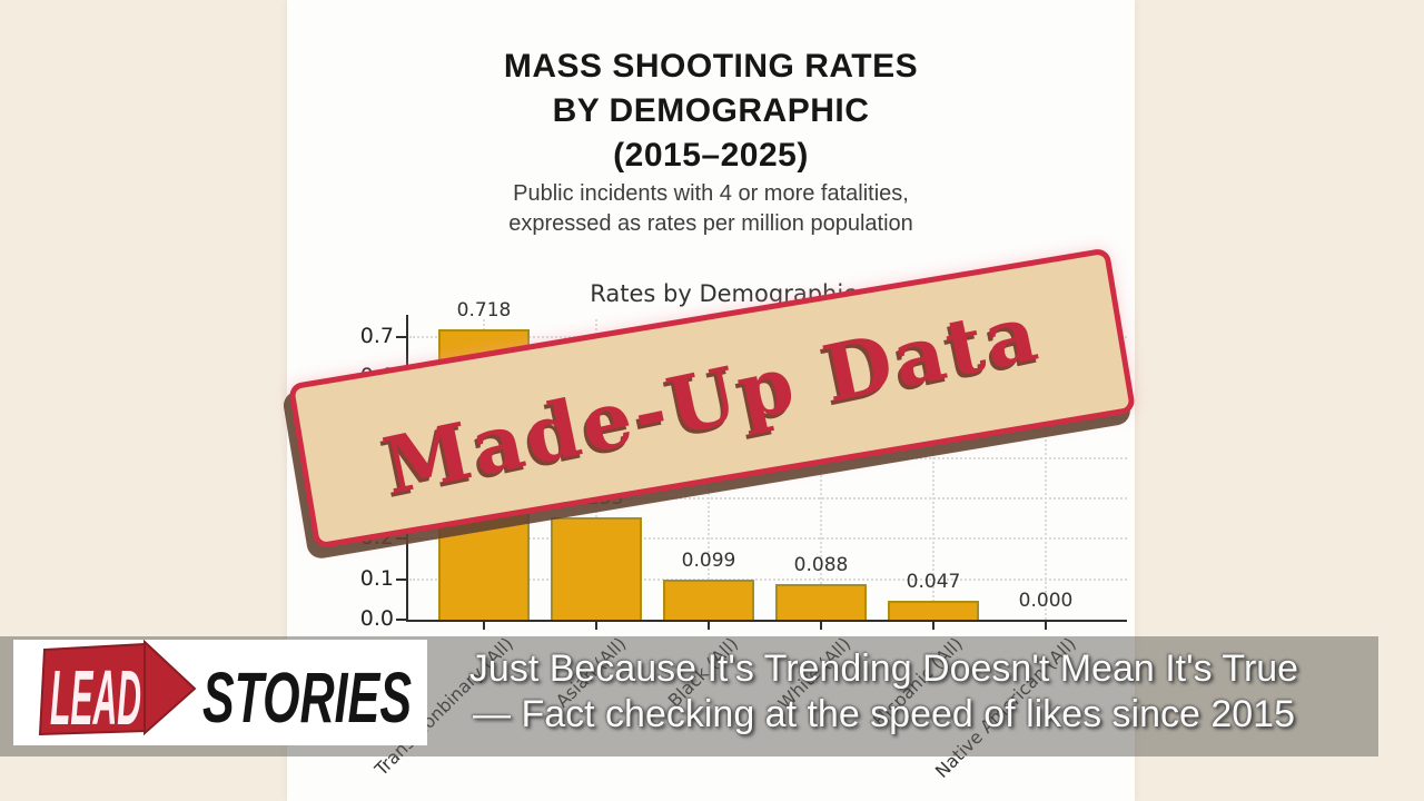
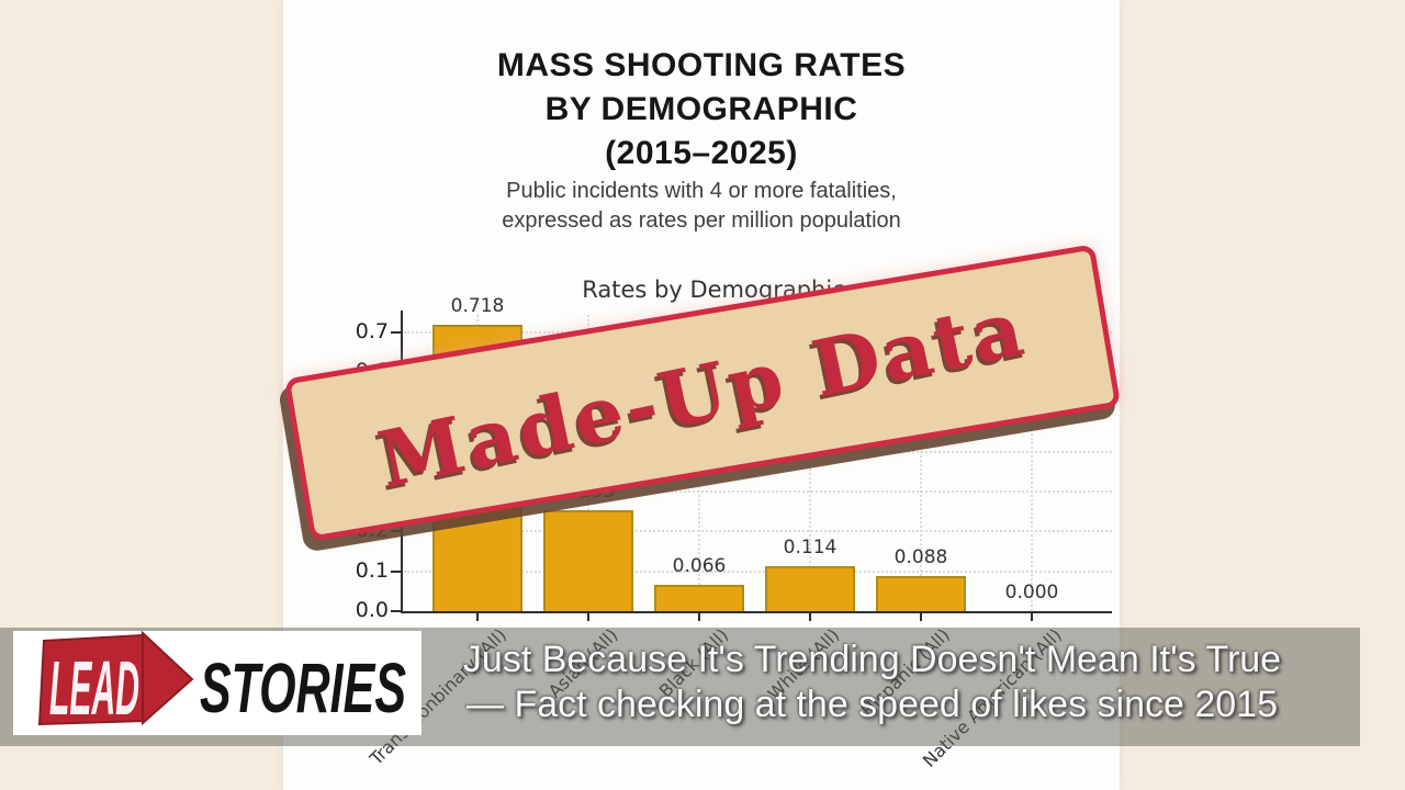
Black (All): 0.099 -> 0.066
White (All): 0.088 -> 0.114
Hispanic (All): 0.047 -> 0.088
